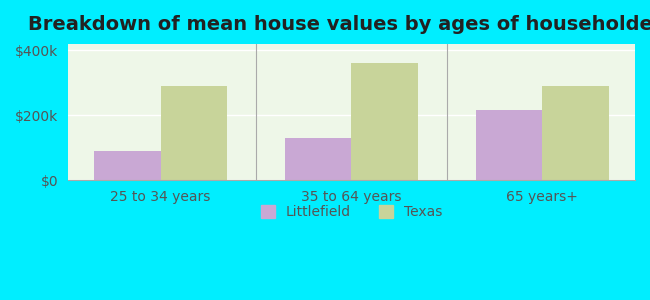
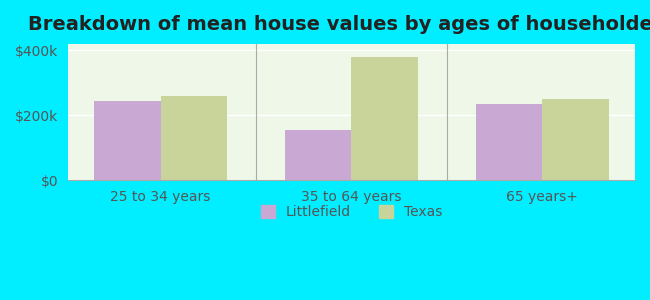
Littlefield/25 to 34 years: $90k -> $245k
Texas/25 to 34 years: $290k -> $260k
Littlefield/35 to 64 years: $130k -> $155k
Texas/35 to 64 years: $360k -> $380k
Littlefield/65 years+: $215k -> $235k
Texas/65 years+: $290k -> $250k
